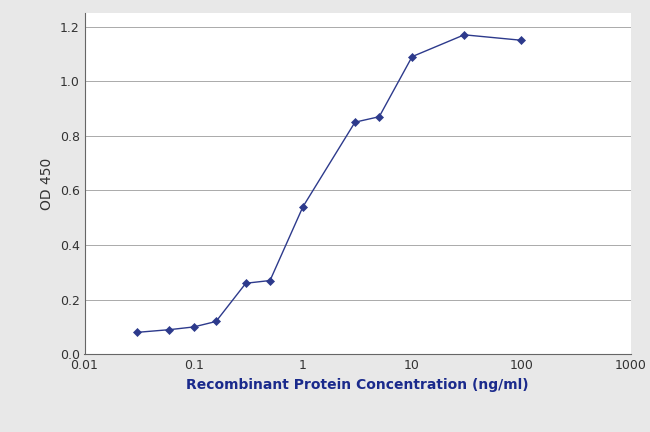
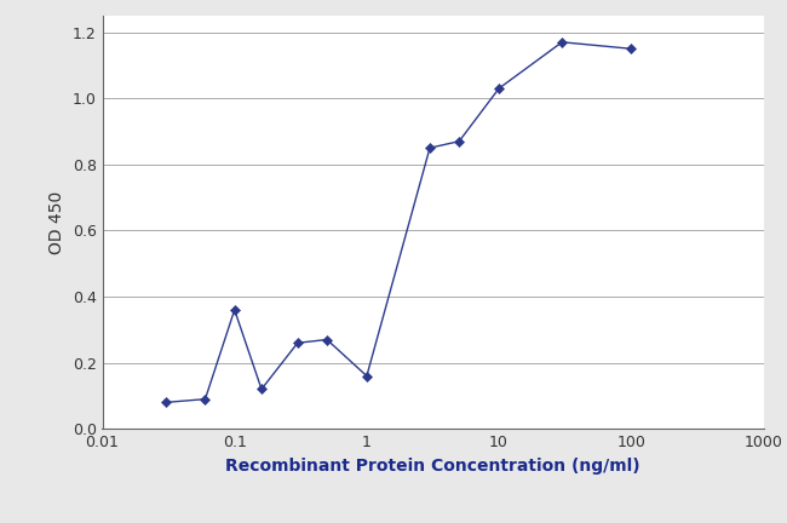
0.1: 0.10 -> 0.36
1: 0.54 -> 0.16
10: 1.09 -> 1.03
